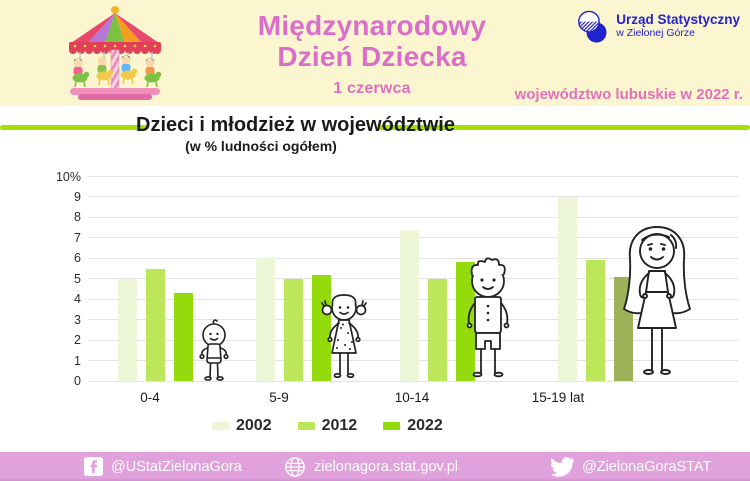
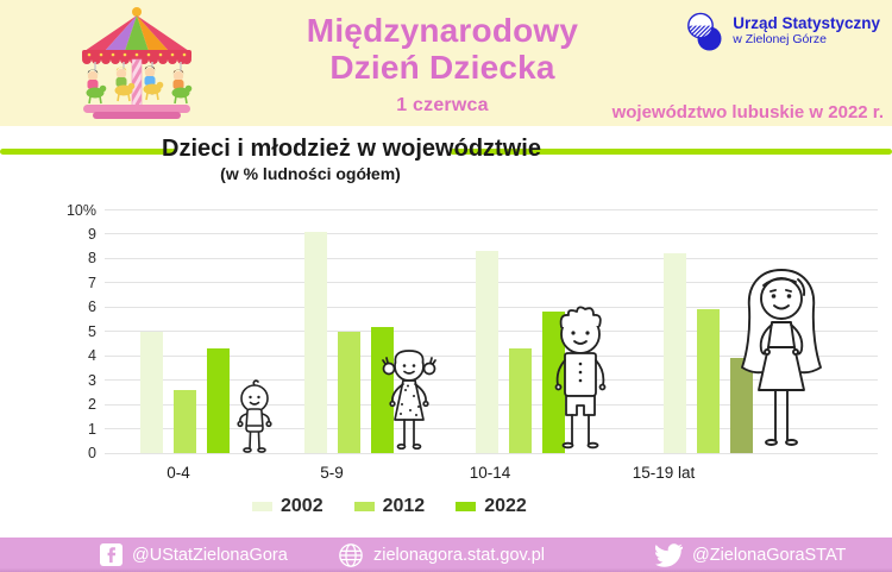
2012/0-4: 5.5% -> 2.6%
2002/5-9: 6.0% -> 9.1%
2002/10-14: 7.4% -> 8.3%
2012/10-14: 5.0% -> 4.3%
2002/15-19 lat: 9.0% -> 8.2%
2022/15-19 lat: 5.1% -> 3.9%
